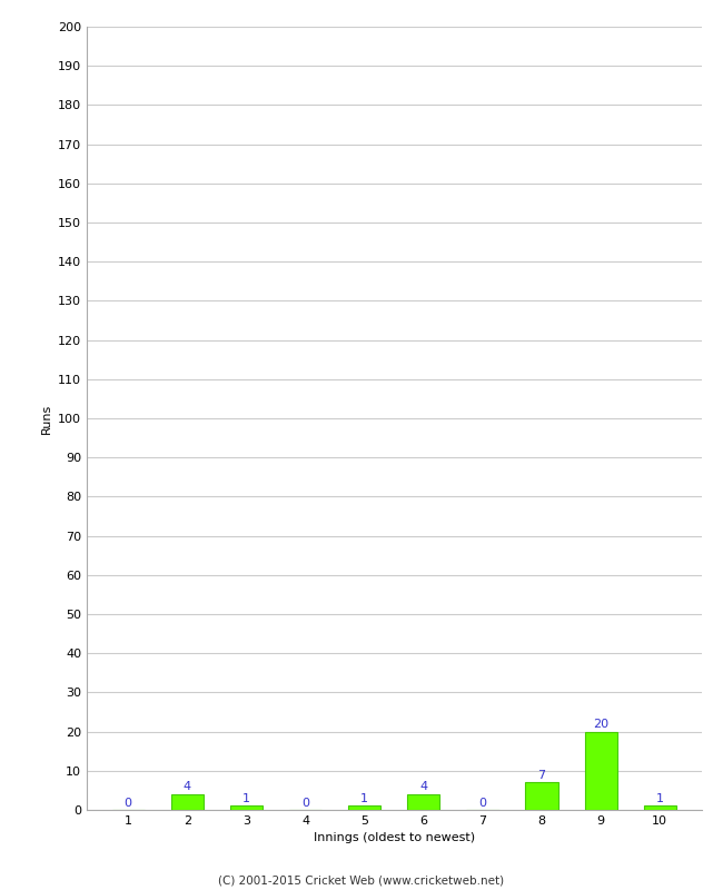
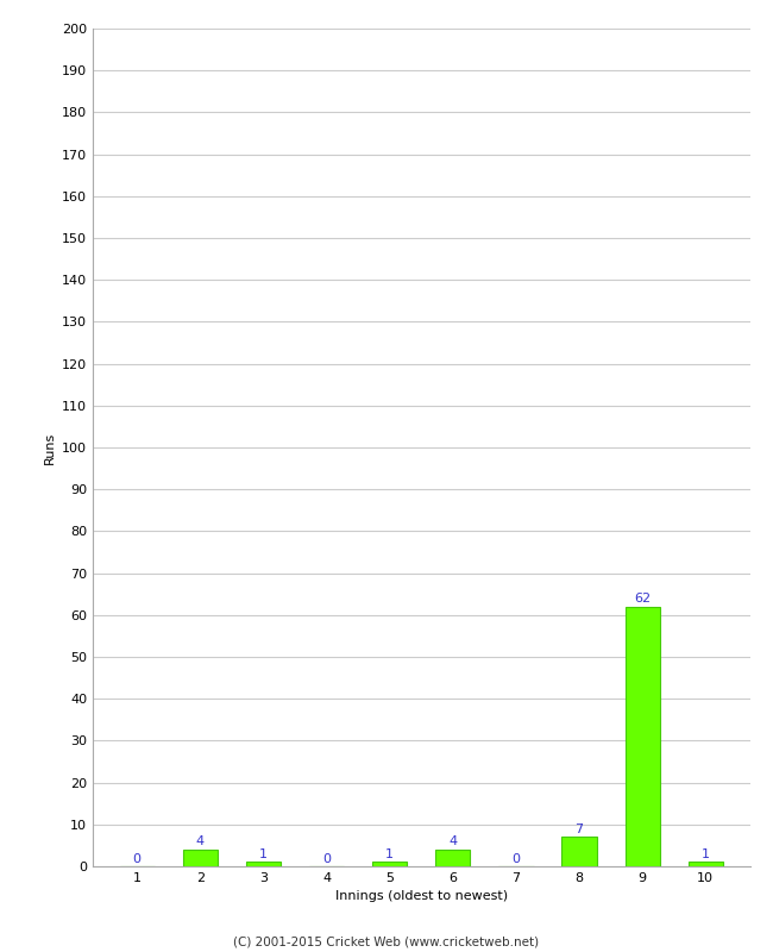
9: 20 -> 62
